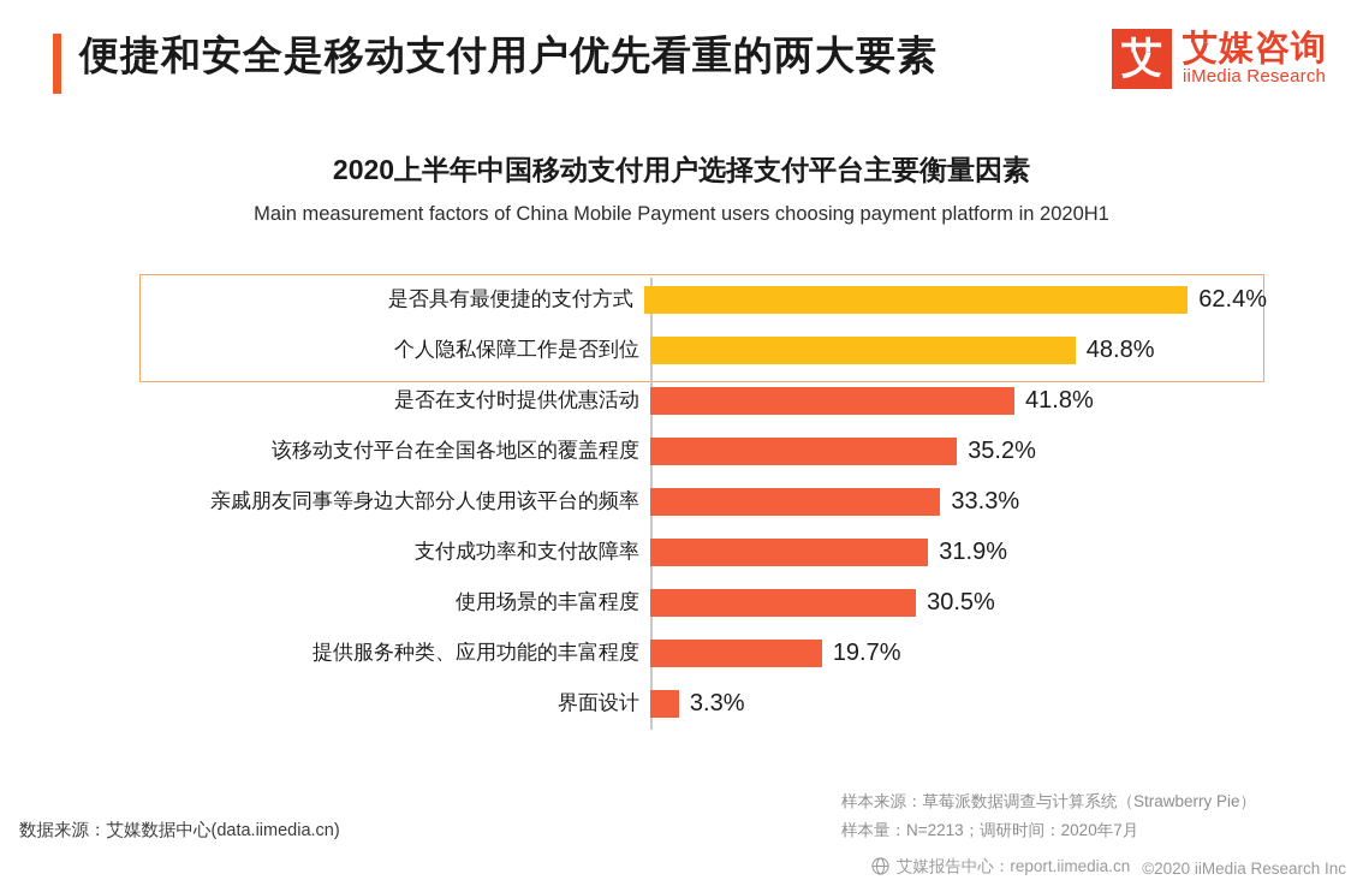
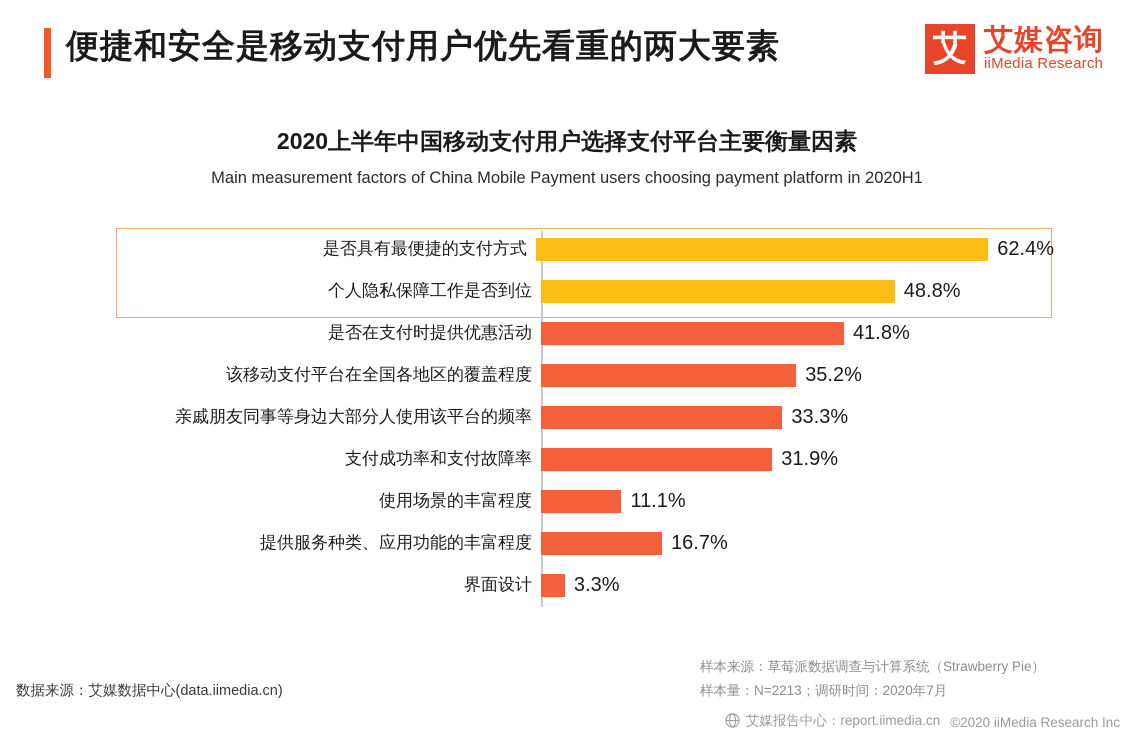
使用场景的丰富程度: 30.5% -> 11.1%
提供服务种类、应用功能的丰富程度: 19.7% -> 16.7%
